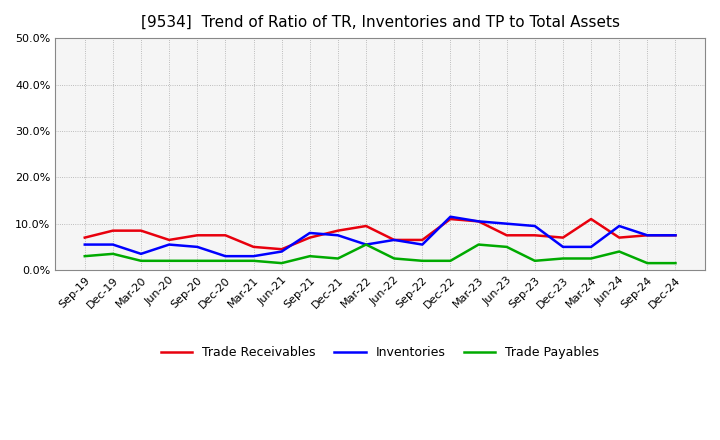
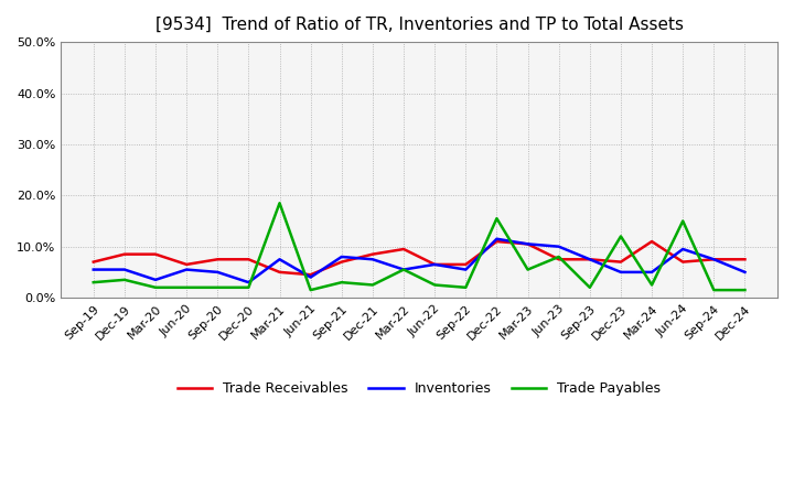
Inventories/Mar-21: 3.0% -> 7.5%
Trade Payables/Mar-21: 2.0% -> 18.5%
Trade Payables/Dec-22: 2.0% -> 15.5%
Trade Payables/Jun-23: 5.0% -> 8.0%
Inventories/Sep-23: 9.5% -> 7.5%
Trade Payables/Dec-23: 2.5% -> 12.0%
Trade Payables/Jun-24: 4.0% -> 15.0%
Inventories/Dec-24: 7.5% -> 5.0%
